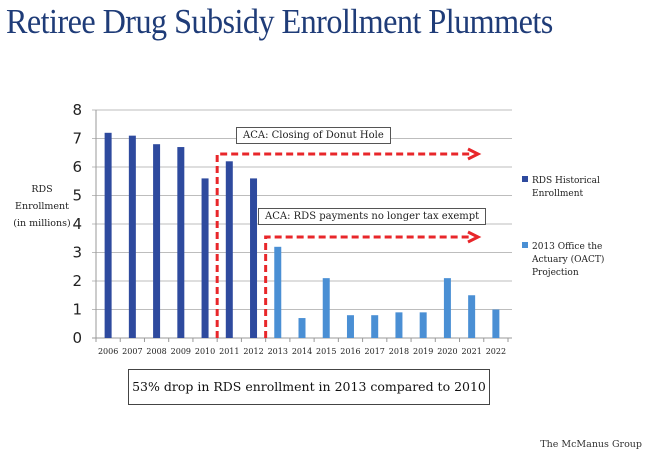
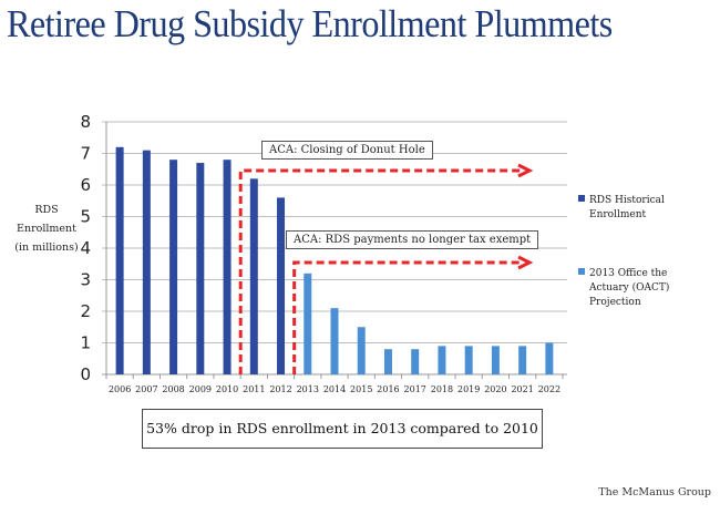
RDS Historical Enrollment/2010: 5.6 -> 6.8
2013 Office the Actuary (OACT) Projection/2014: 0.7 -> 2.1
2013 Office the Actuary (OACT) Projection/2015: 2.1 -> 1.5
2013 Office the Actuary (OACT) Projection/2020: 2.1 -> 0.9
2013 Office the Actuary (OACT) Projection/2021: 1.5 -> 0.9
